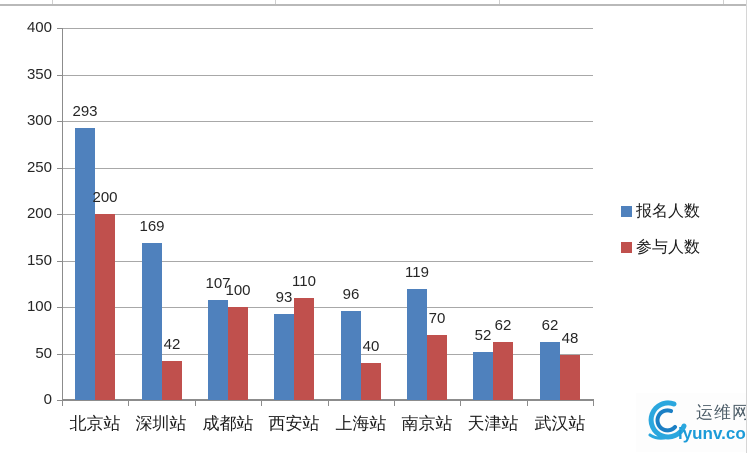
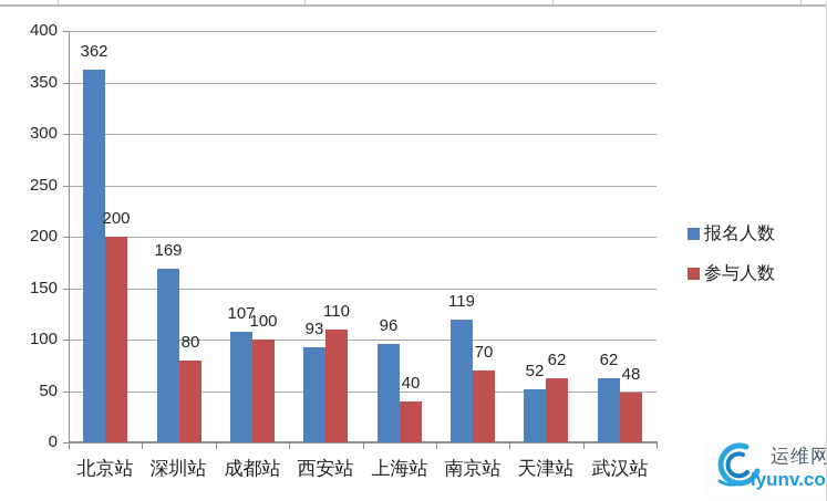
报名人数/北京站: 293 -> 362
参与人数/深圳站: 42 -> 80
